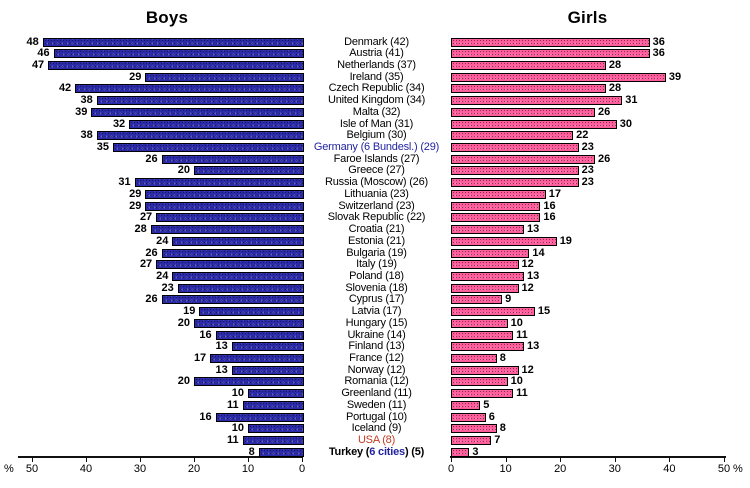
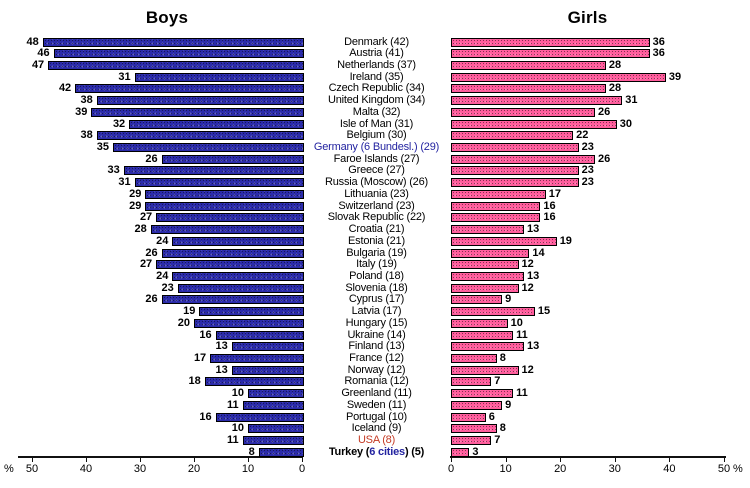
Boys/Ireland (35): 29 -> 31
Boys/Greece (27): 20 -> 33
Boys/Romania (12): 20 -> 18
Girls/Romania (12): 10 -> 7
Girls/Sweden (11): 5 -> 9
